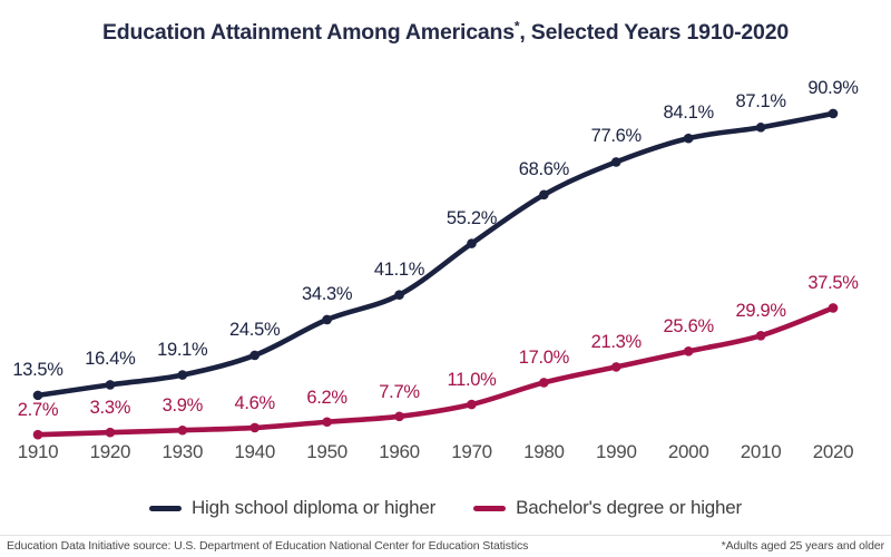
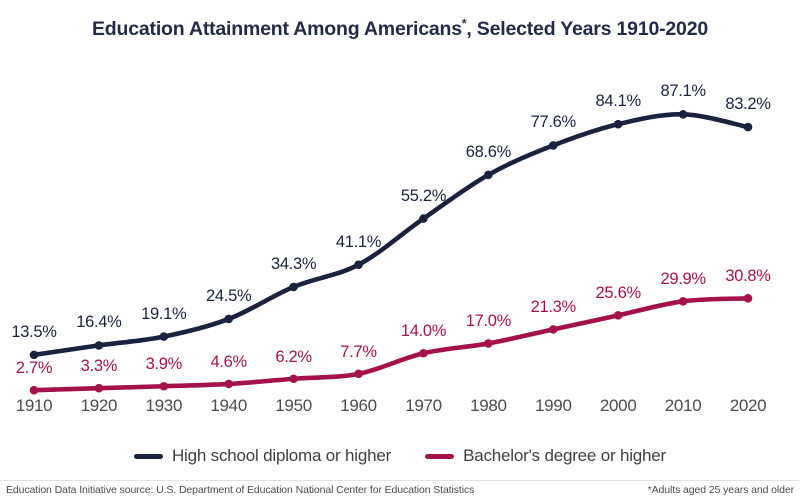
Bachelor's degree or higher/1970: 11.0% -> 14.0%
High school diploma or higher/2020: 90.9% -> 83.2%
Bachelor's degree or higher/2020: 37.5% -> 30.8%
